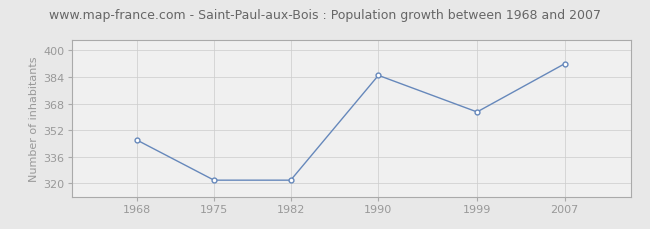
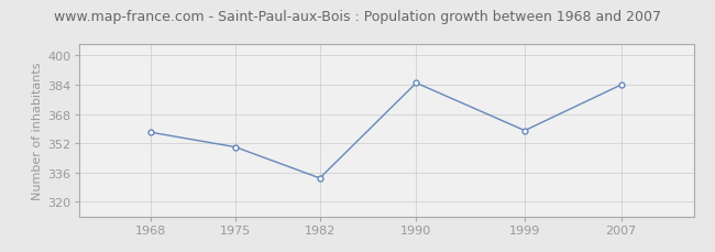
1968: 346 -> 358
1975: 322 -> 350
1982: 322 -> 333
1999: 363 -> 359
2007: 392 -> 384
